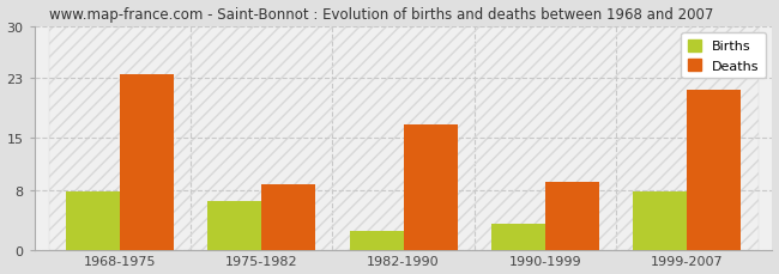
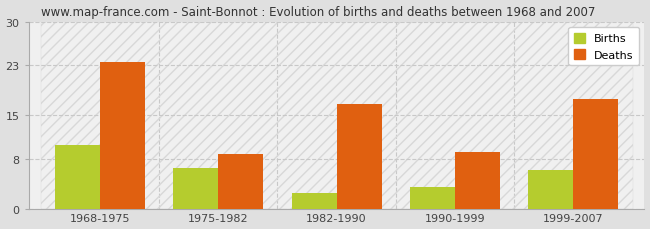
Births/1968-1975: 7.8 -> 10.2
Births/1999-2007: 7.8 -> 6.2
Deaths/1999-2007: 21.5 -> 17.6
